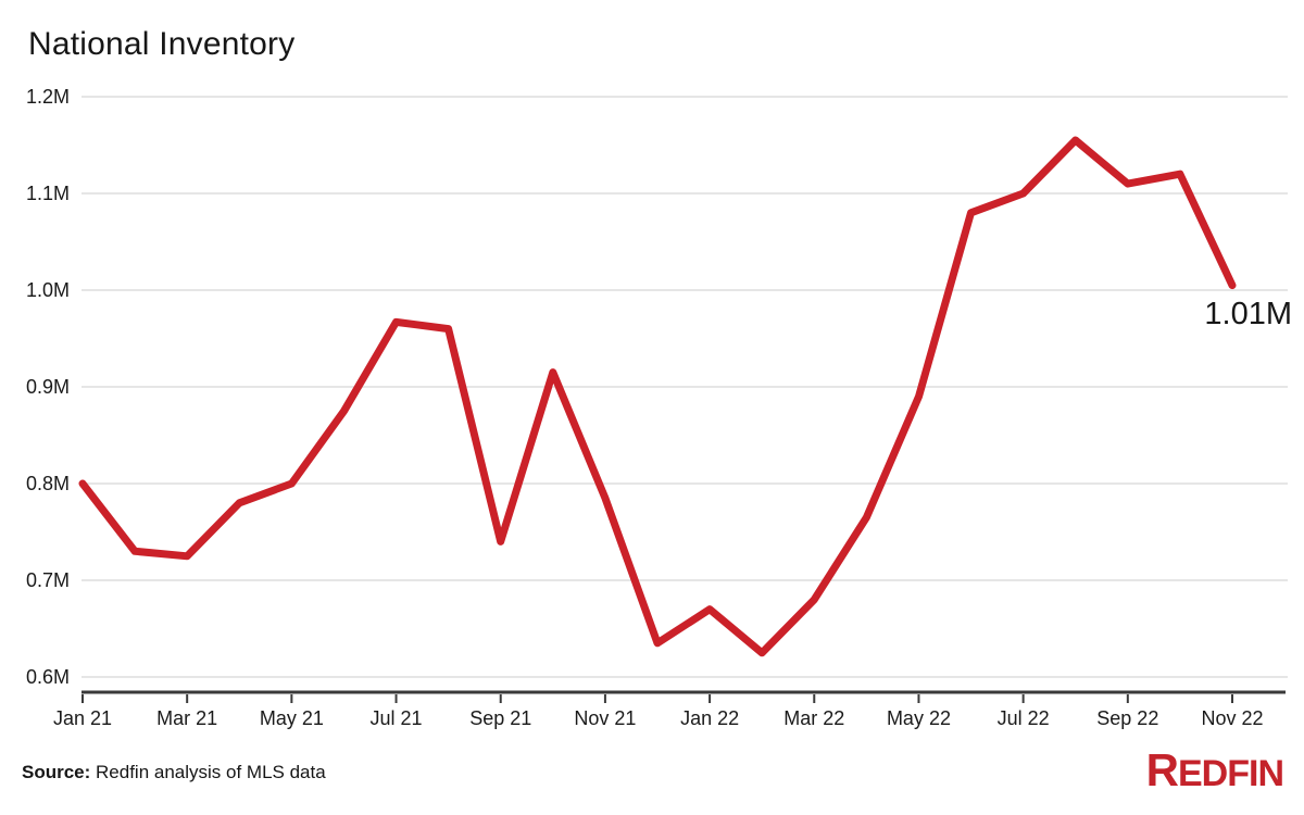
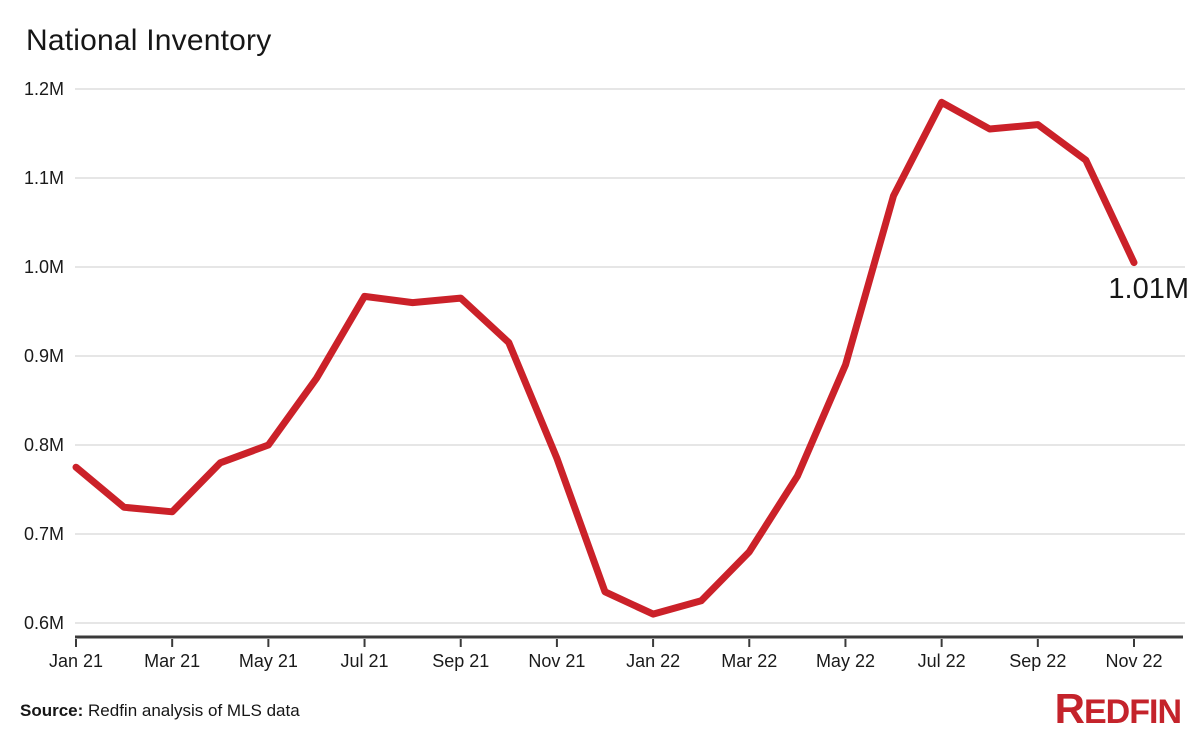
Jan 21: 0.80M -> 0.78M
Sep 21: 0.74M -> 0.96M
Jan 22: 0.67M -> 0.61M
Jul 22: 1.10M -> 1.19M
Sep 22: 1.11M -> 1.16M
